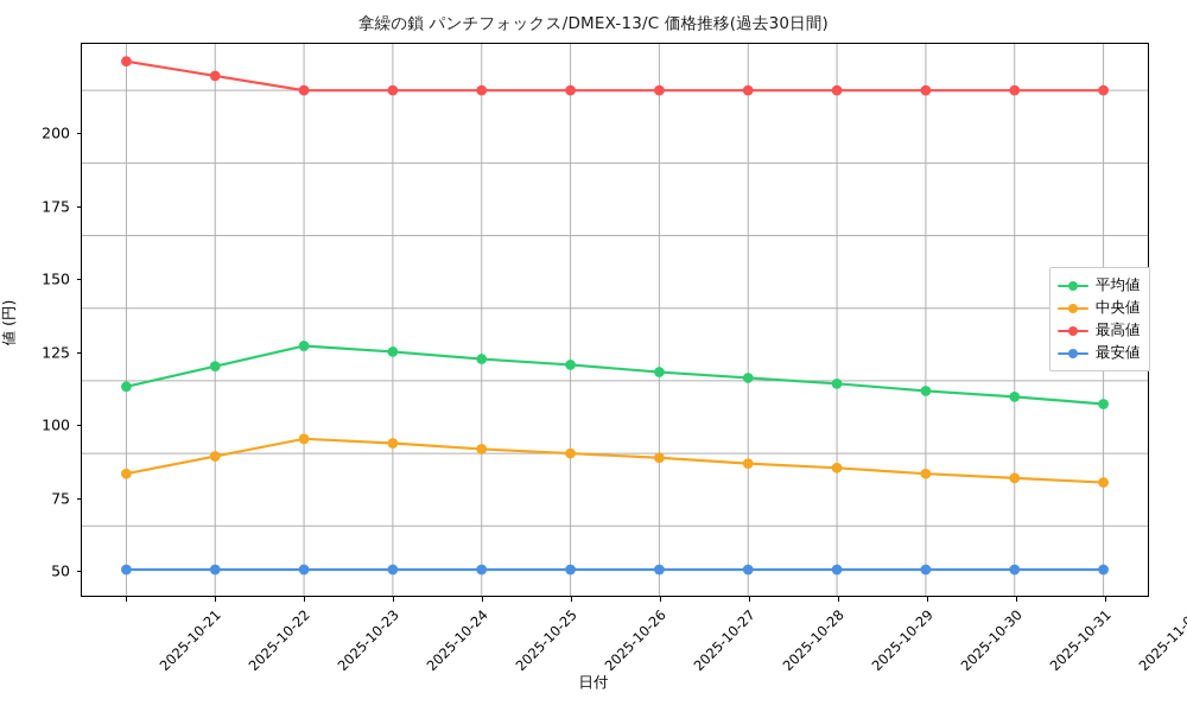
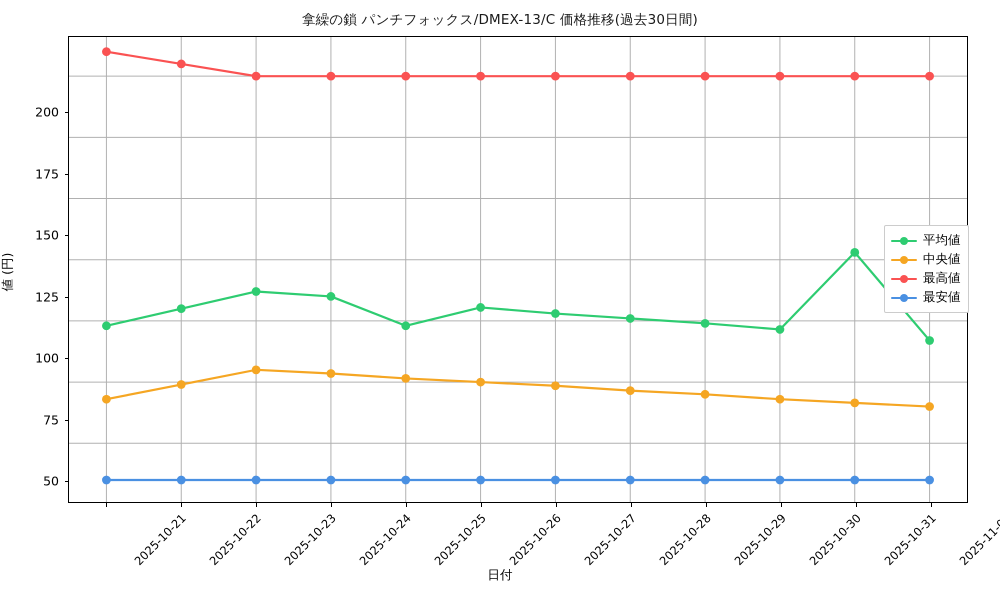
平均値/2025-10-25: 108 -> 98
平均値/2025-10-31: 94 -> 128
